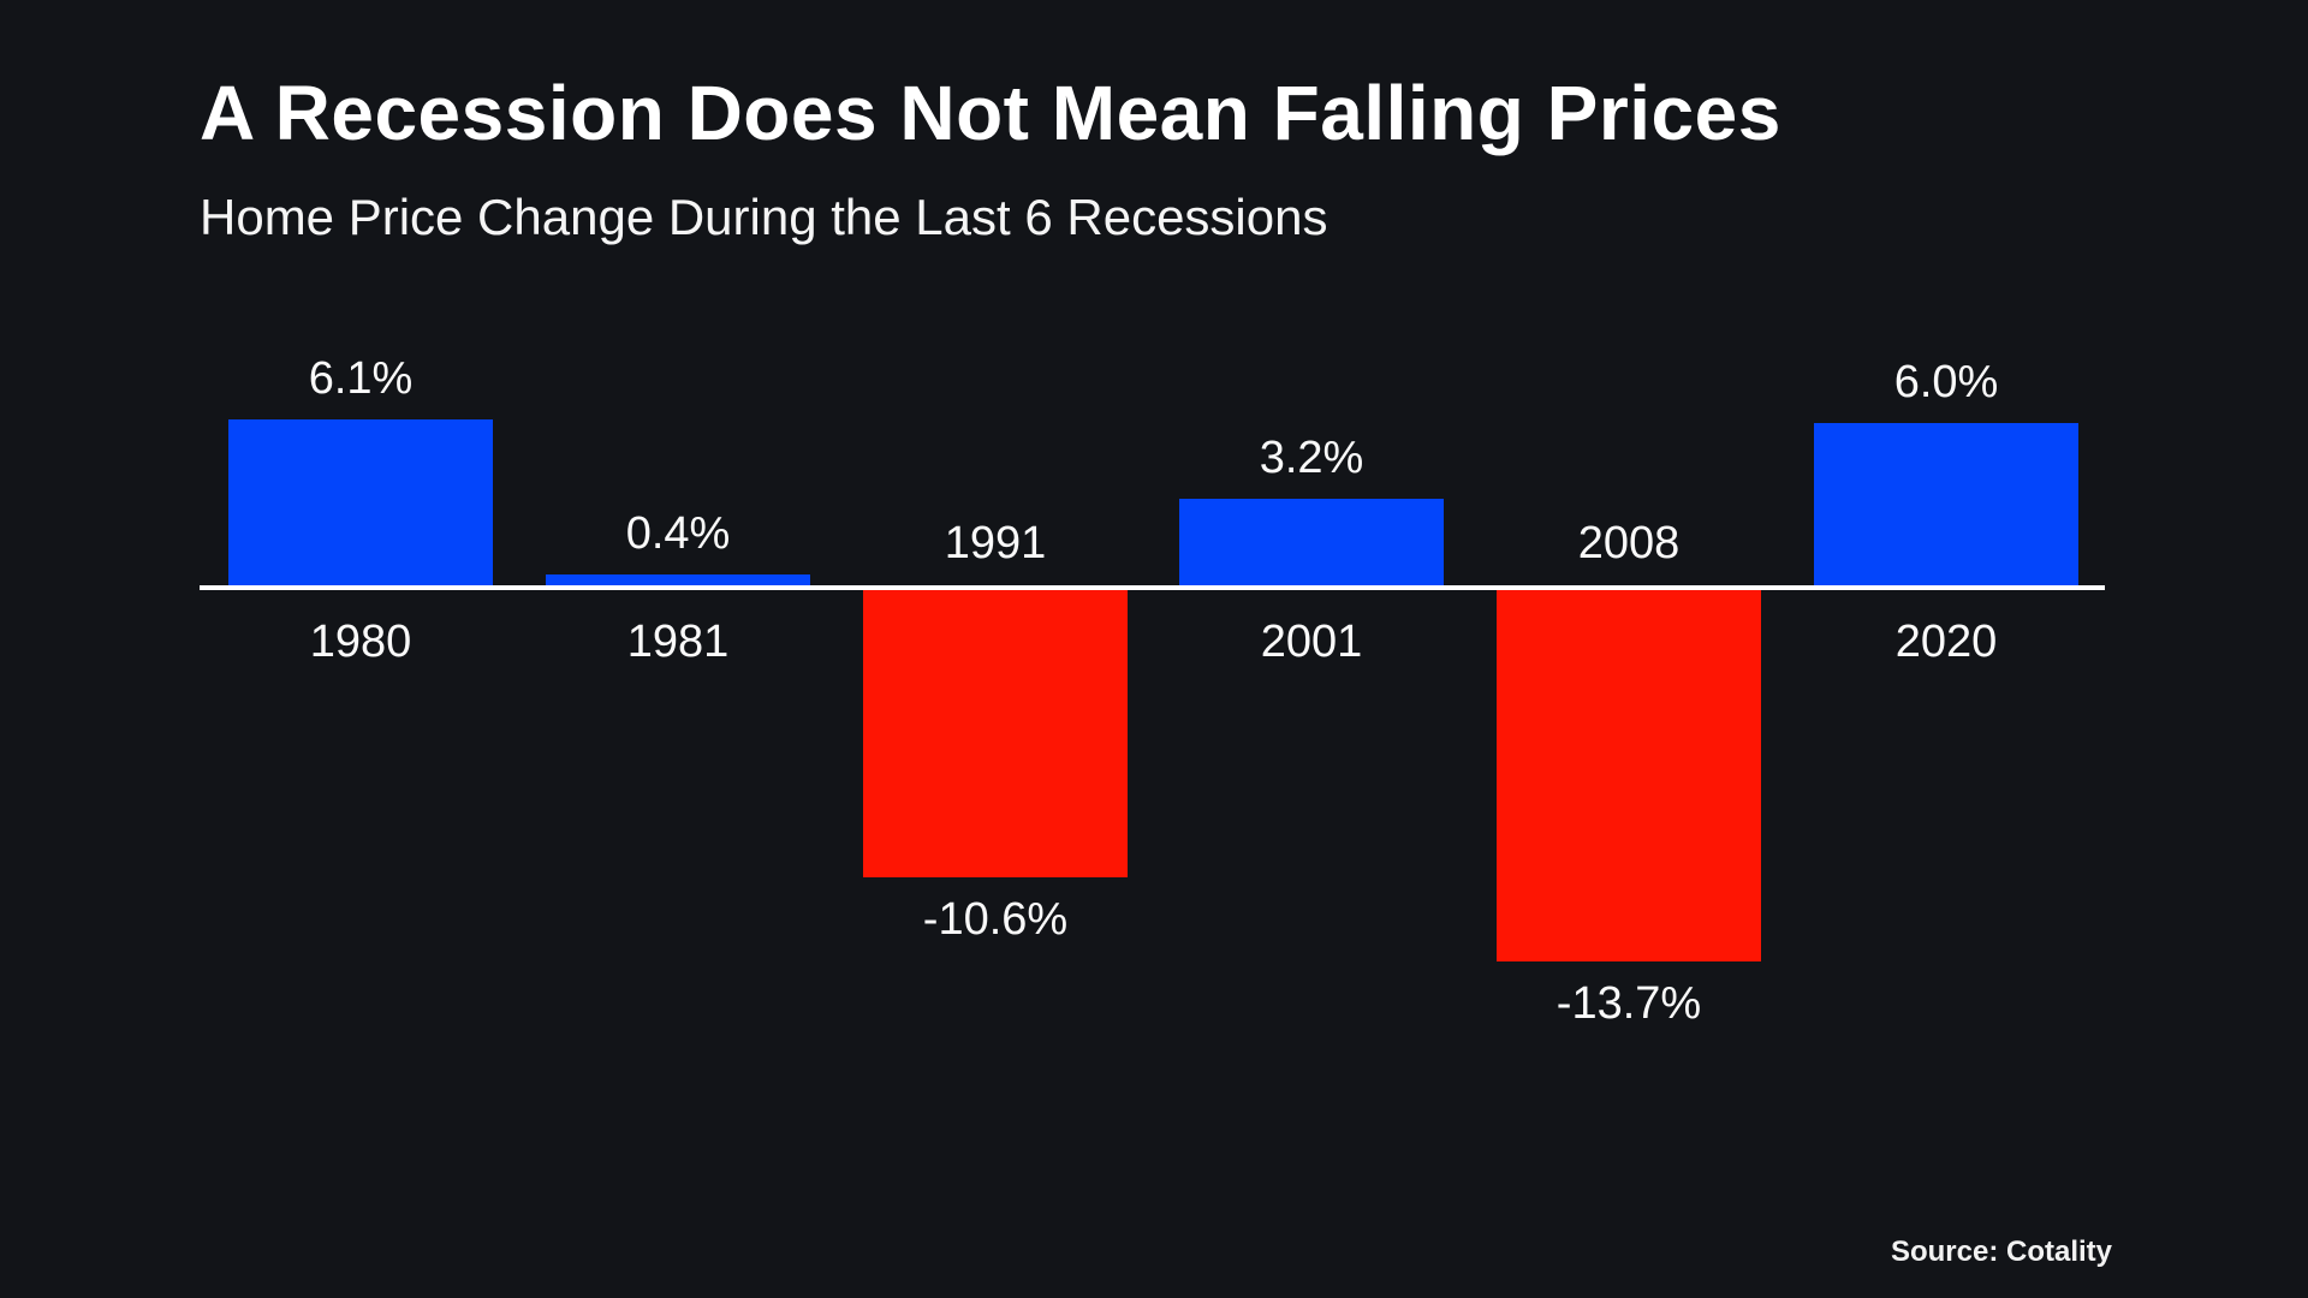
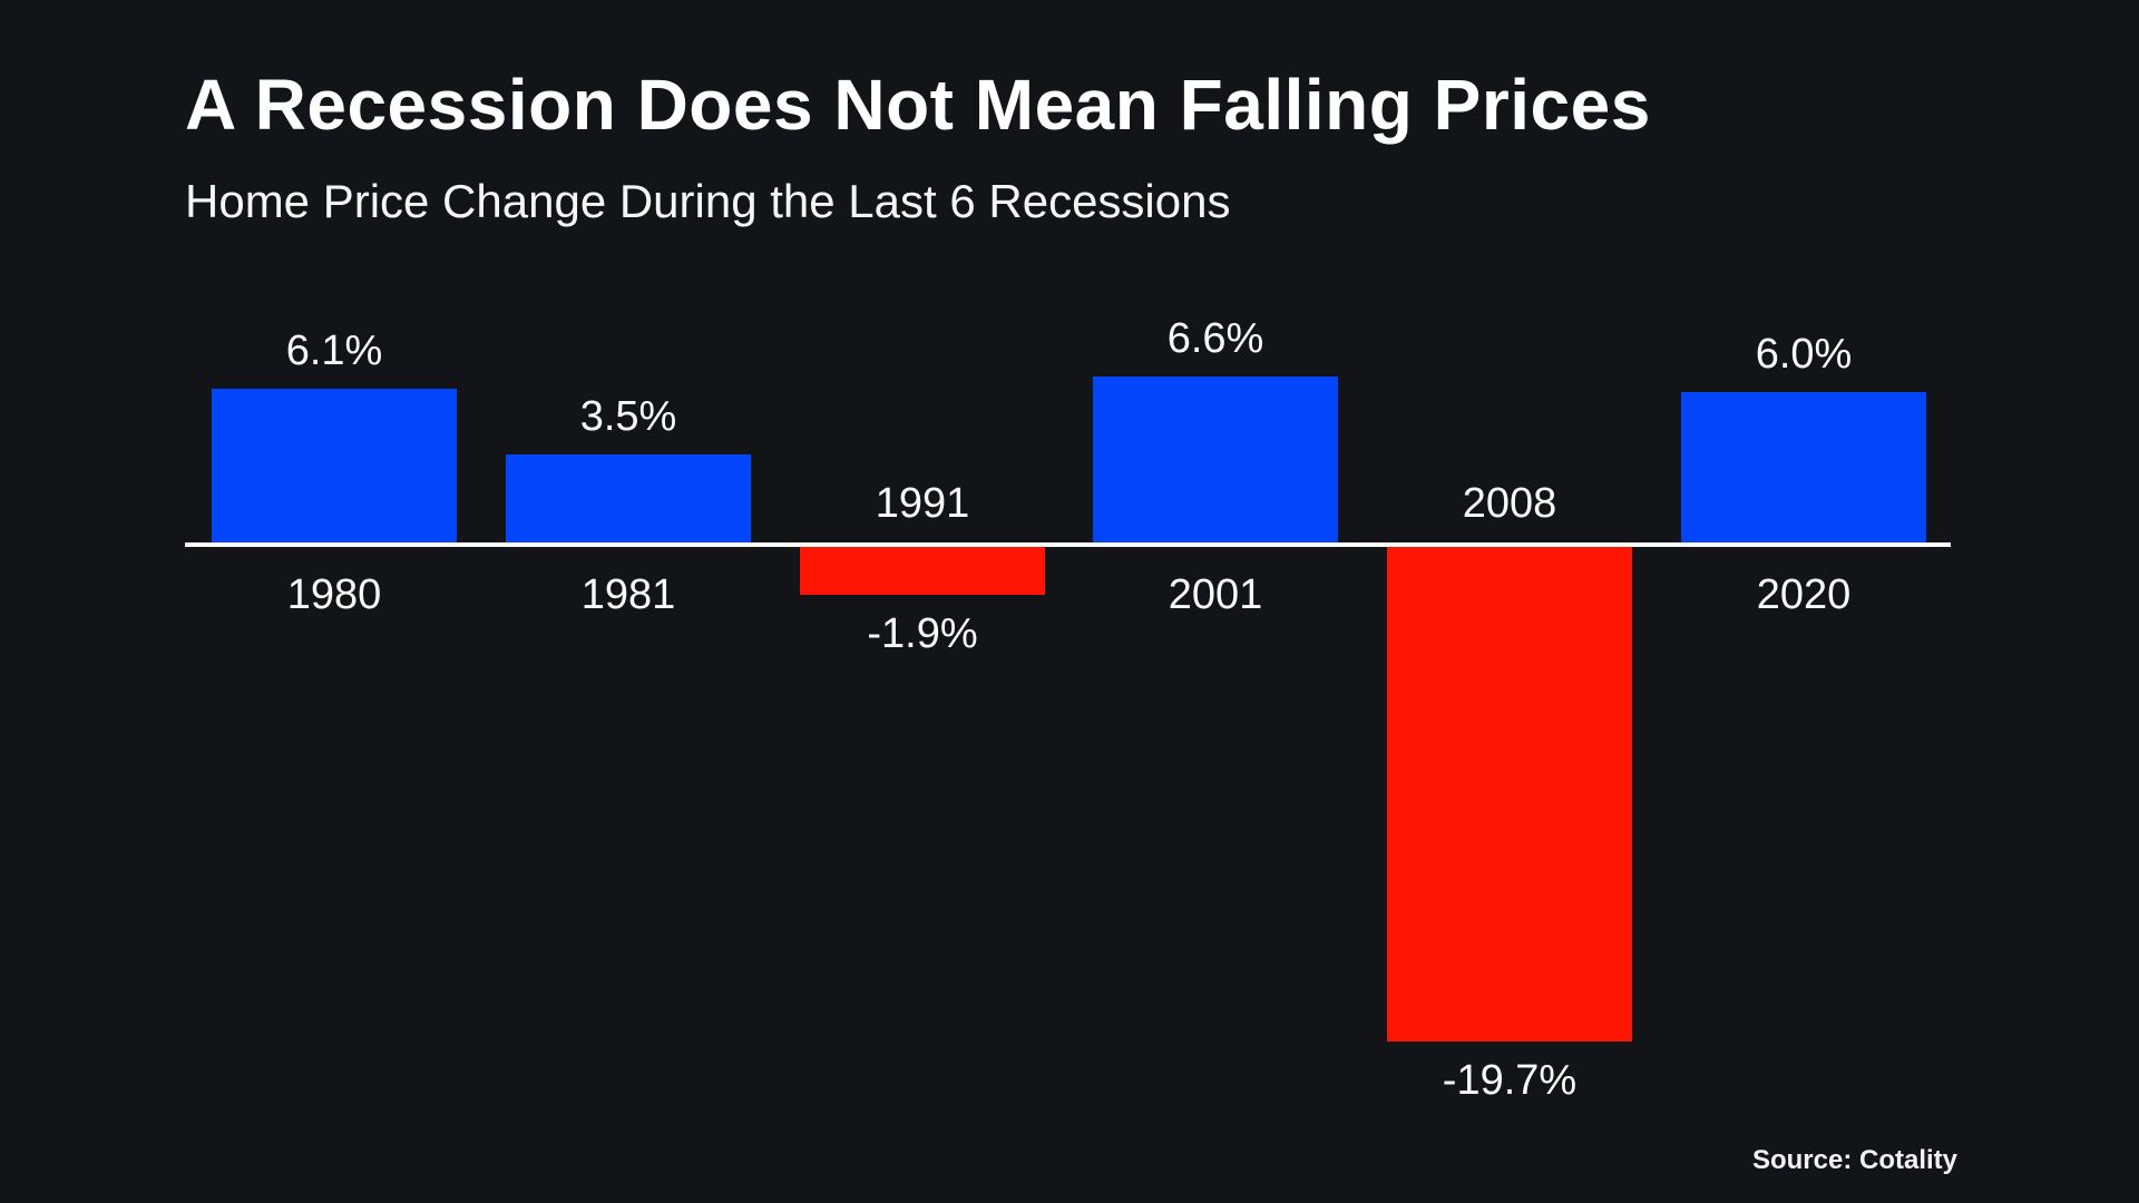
1981: 0.4% -> 3.5%
1991: -10.6% -> -1.9%
2001: 3.2% -> 6.6%
2008: -13.7% -> -19.7%
